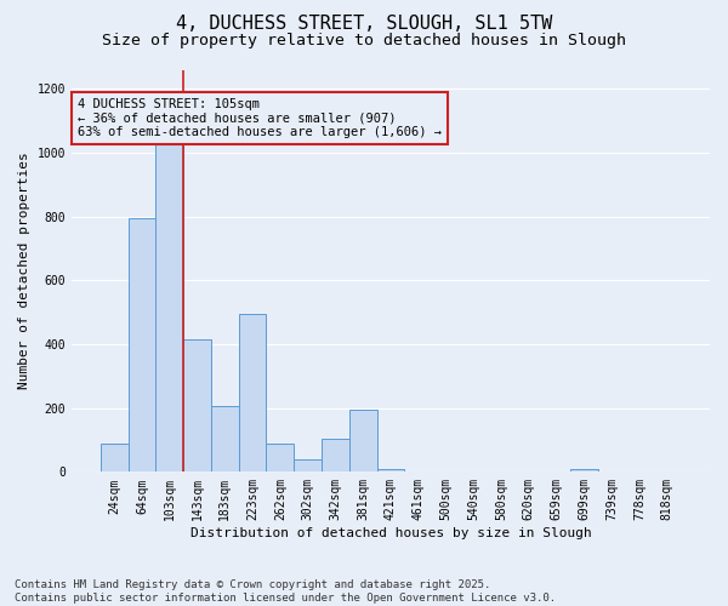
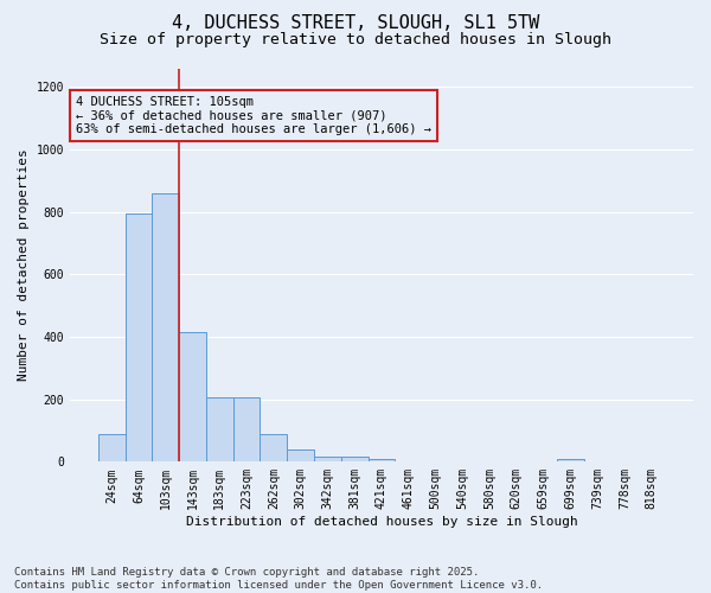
103sqm: 1035 -> 860
223sqm: 495 -> 205
342sqm: 105 -> 15
381sqm: 195 -> 15
